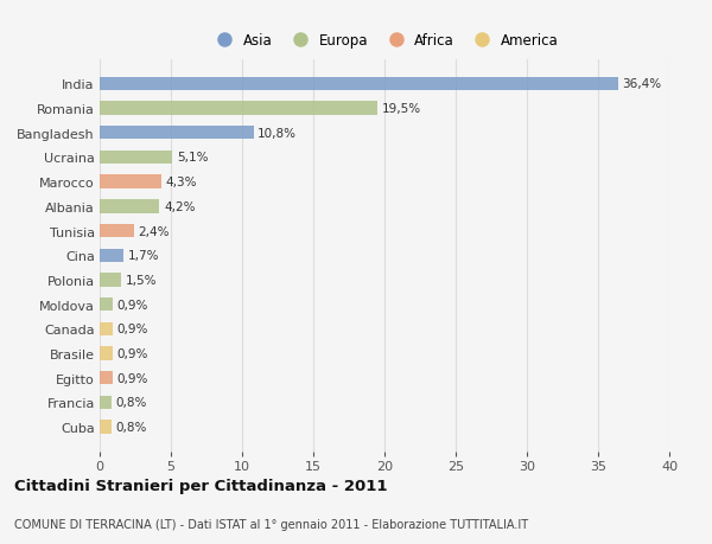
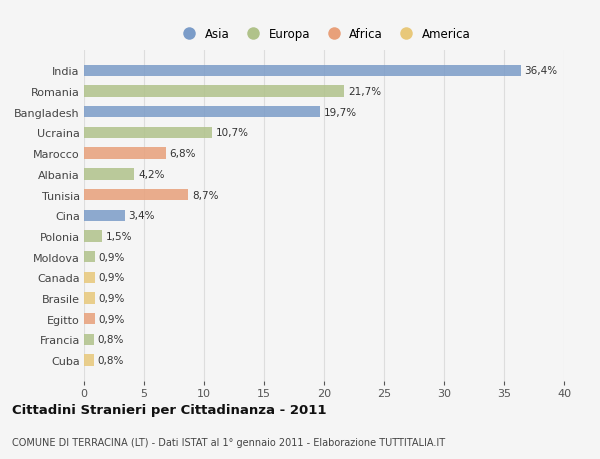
Romania: 19,5% -> 21,7%
Bangladesh: 10,8% -> 19,7%
Ucraina: 5,1% -> 10,7%
Marocco: 4,3% -> 6,8%
Tunisia: 2,4% -> 8,7%
Cina: 1,7% -> 3,4%
